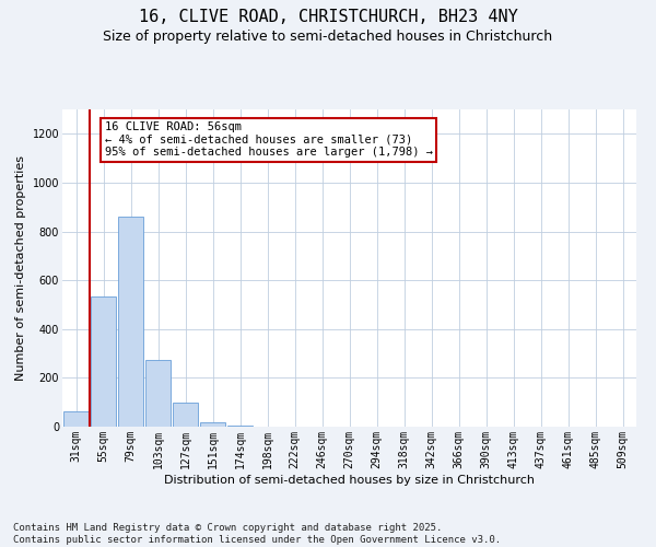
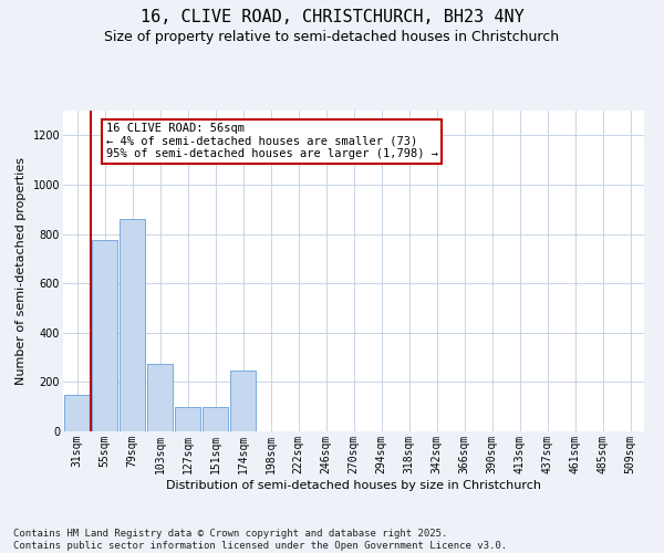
31sqm: 65 -> 150
55sqm: 535 -> 775
151sqm: 20 -> 100
174sqm: 5 -> 245
